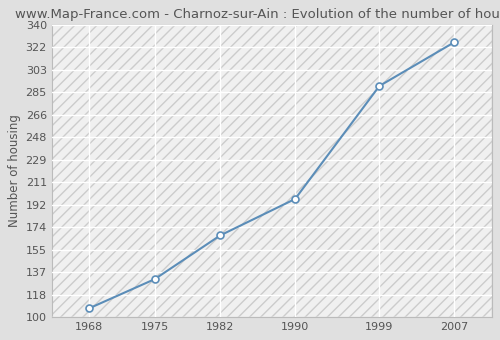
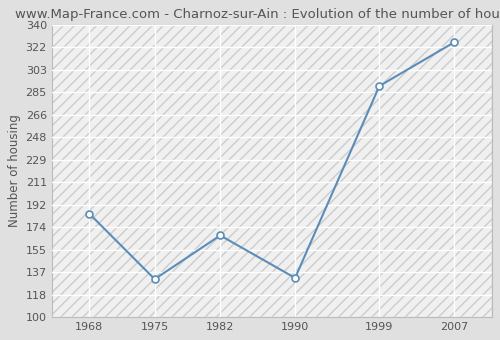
1968: 107 -> 185
1990: 197 -> 132
